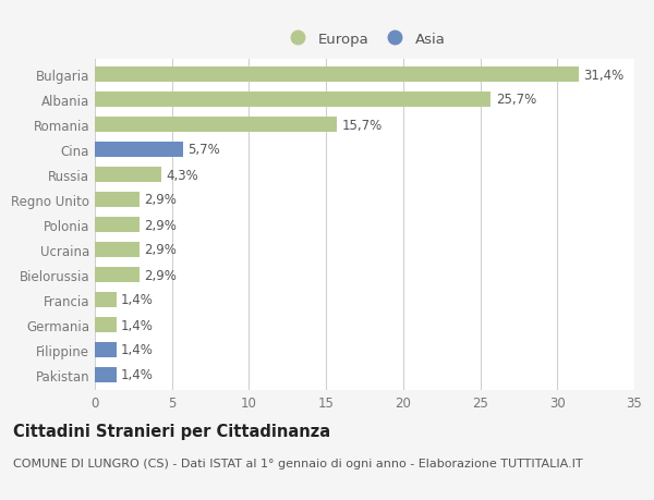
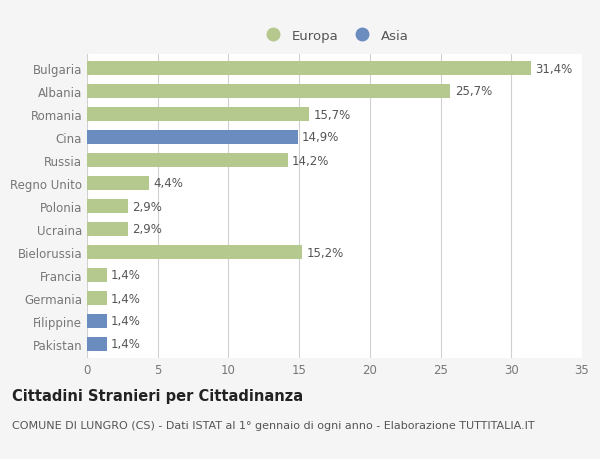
Cina: 5,7% -> 14,9%
Russia: 4,3% -> 14,2%
Regno Unito: 2,9% -> 4,4%
Bielorussia: 2,9% -> 15,2%
